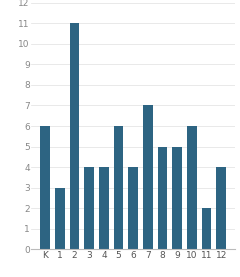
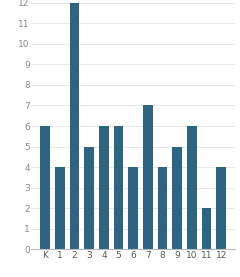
1: 3 -> 4
2: 11 -> 12
3: 4 -> 5
4: 4 -> 6
8: 5 -> 4
